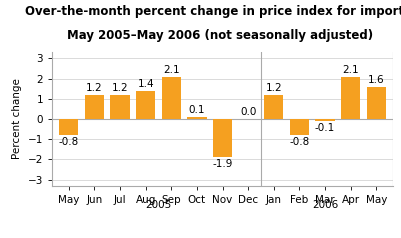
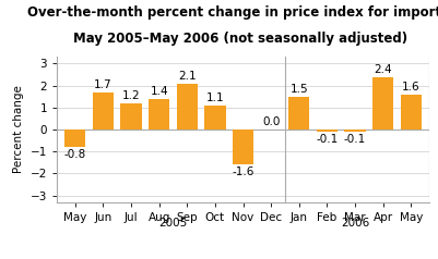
Jun: 1.2 -> 1.7
Oct: 0.1 -> 1.1
Nov: -1.9 -> -1.6
Jan: 1.2 -> 1.5
Feb: -0.8 -> -0.1
Apr: 2.1 -> 2.4
